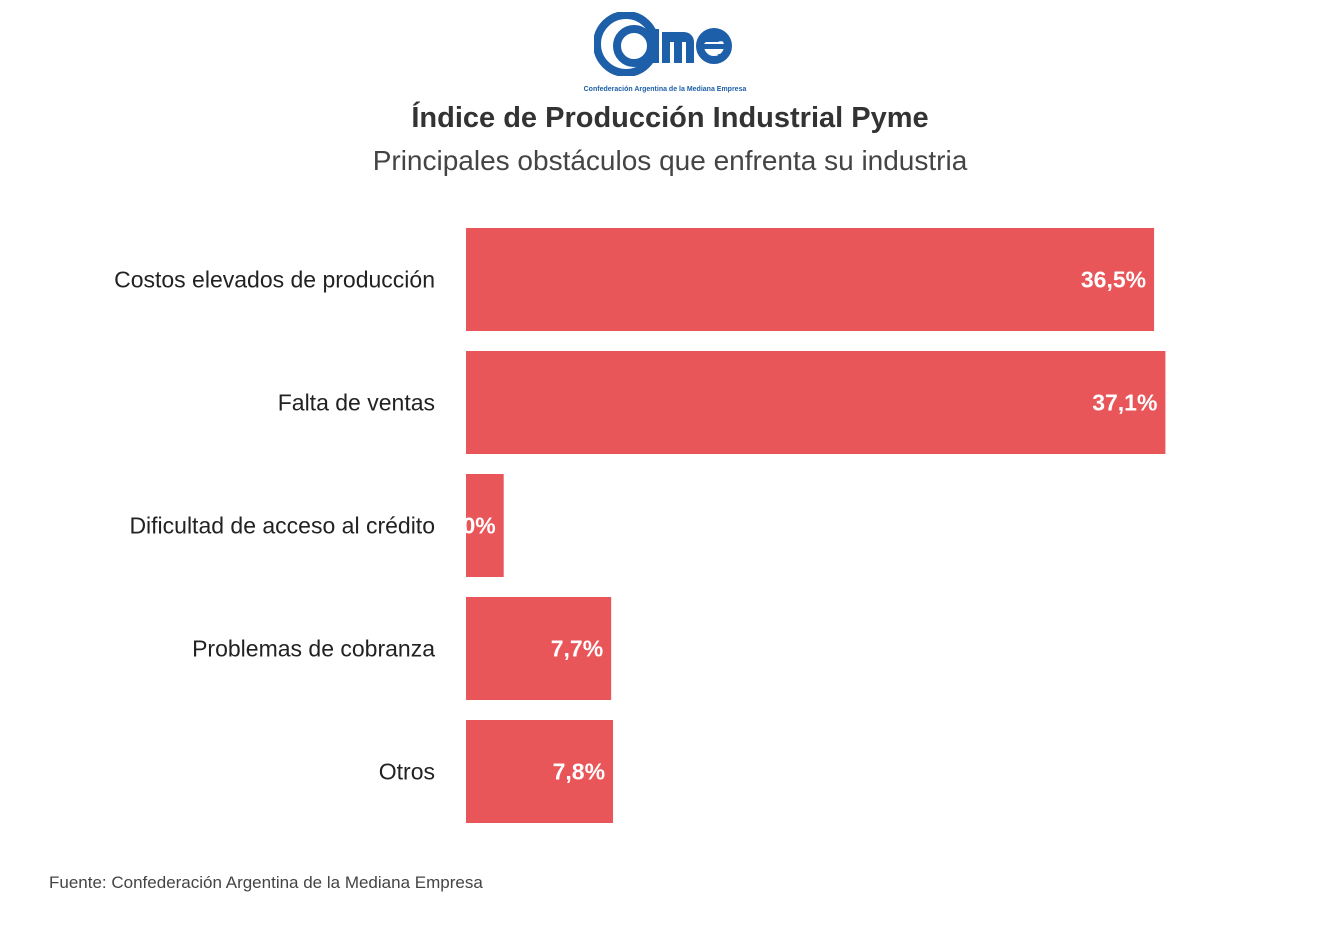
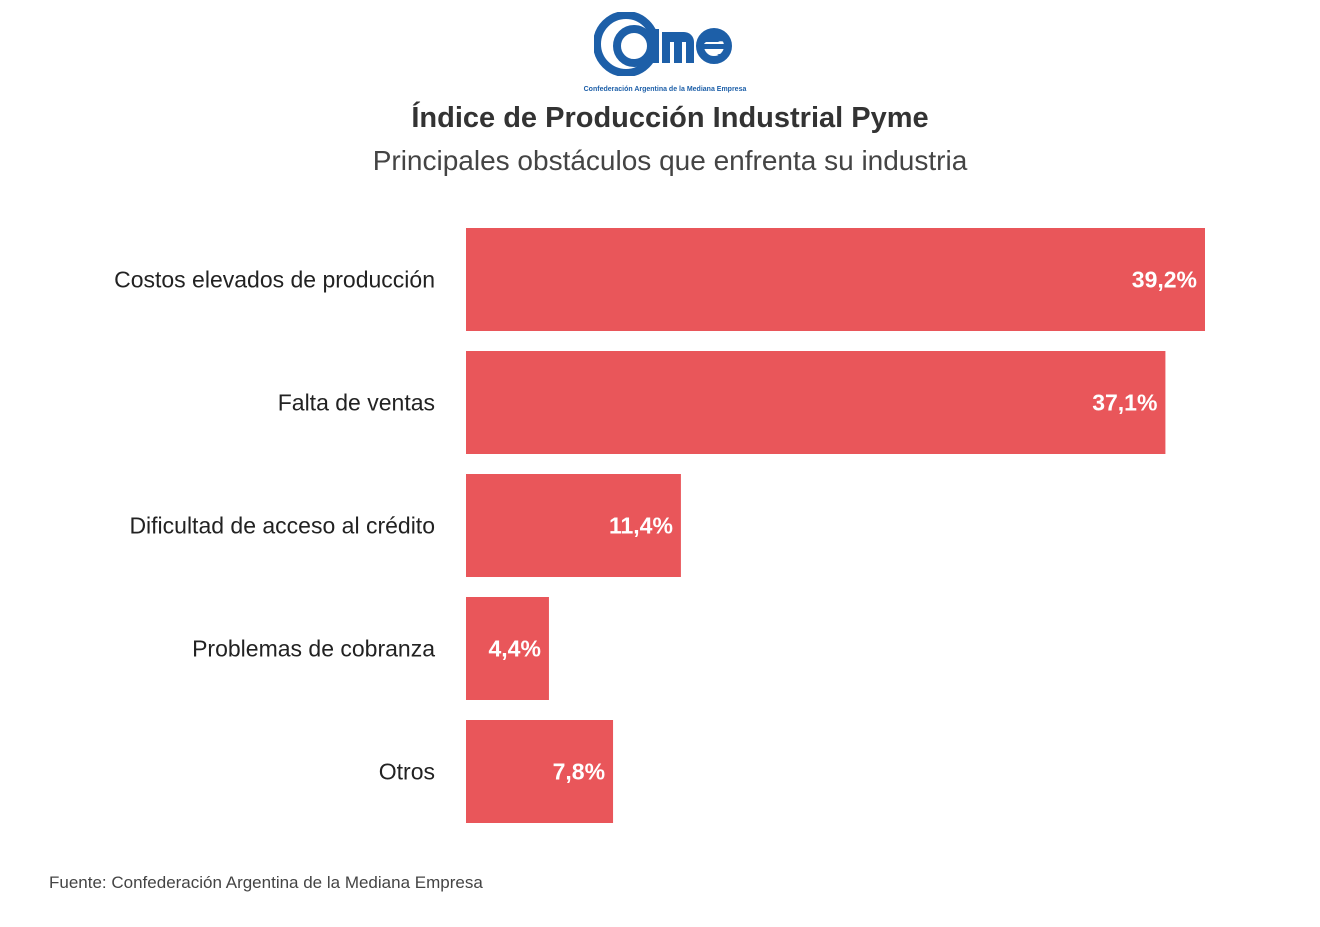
Costos elevados de producción: 36,5% -> 39,2%
Dificultad de acceso al crédito: 2,0% -> 11,4%
Problemas de cobranza: 7,7% -> 4,4%
